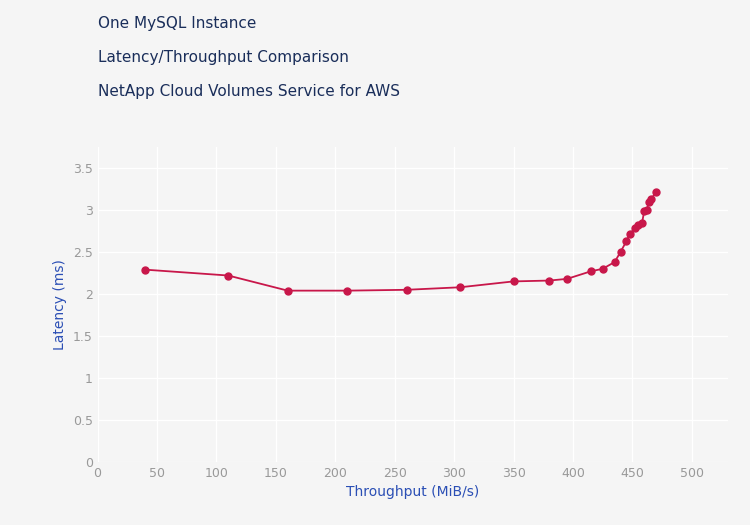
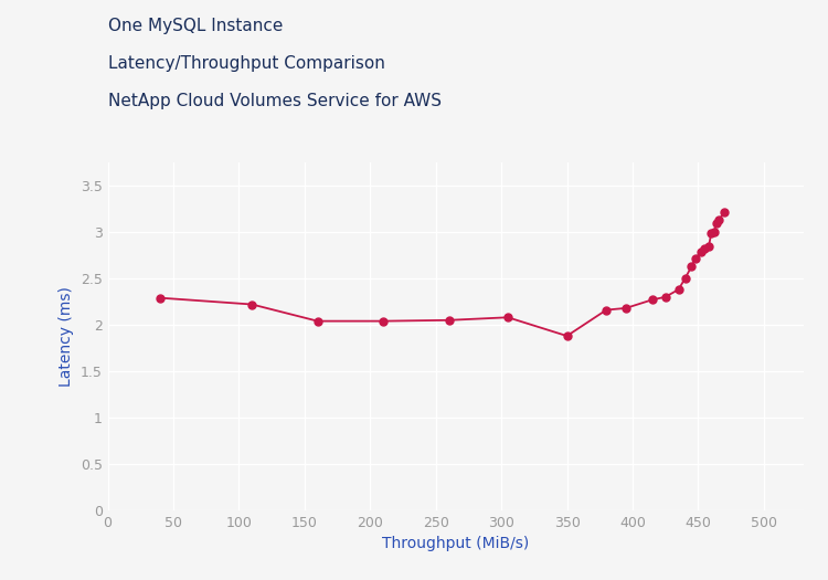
350: 2.15 -> 1.88
